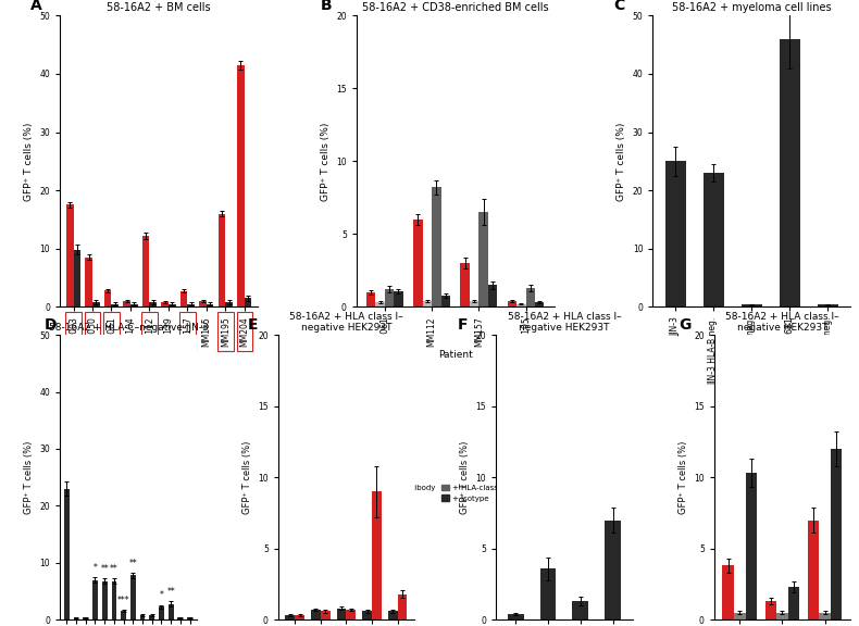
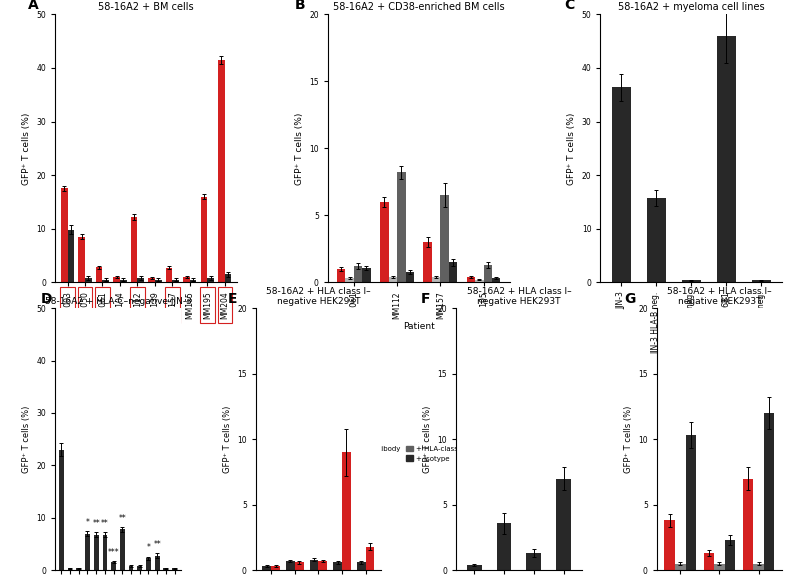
58-16A2 + myeloma cell lines/JJN-3: 25.0 -> 36.4
58-16A2 + myeloma cell lines/JJN-3 HLA-B neg.: 23.0 -> 15.8
